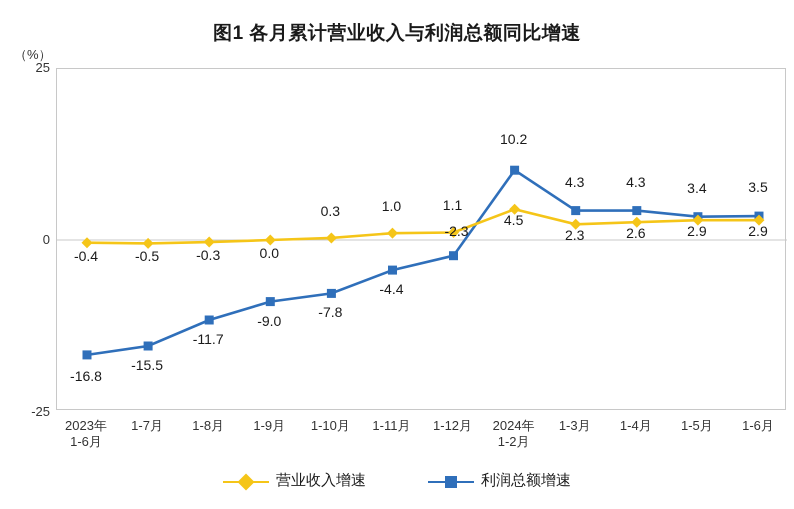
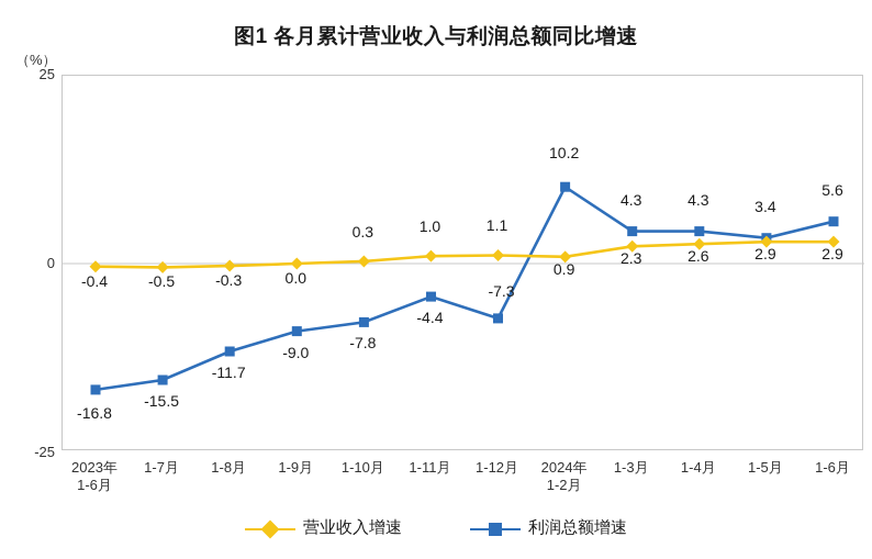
利润总额增速/1-12月: -2.3 -> -7.3
营业收入增速/2024年 1-2月: 4.5 -> 0.9
利润总额增速/1-6月: 3.5 -> 5.6
